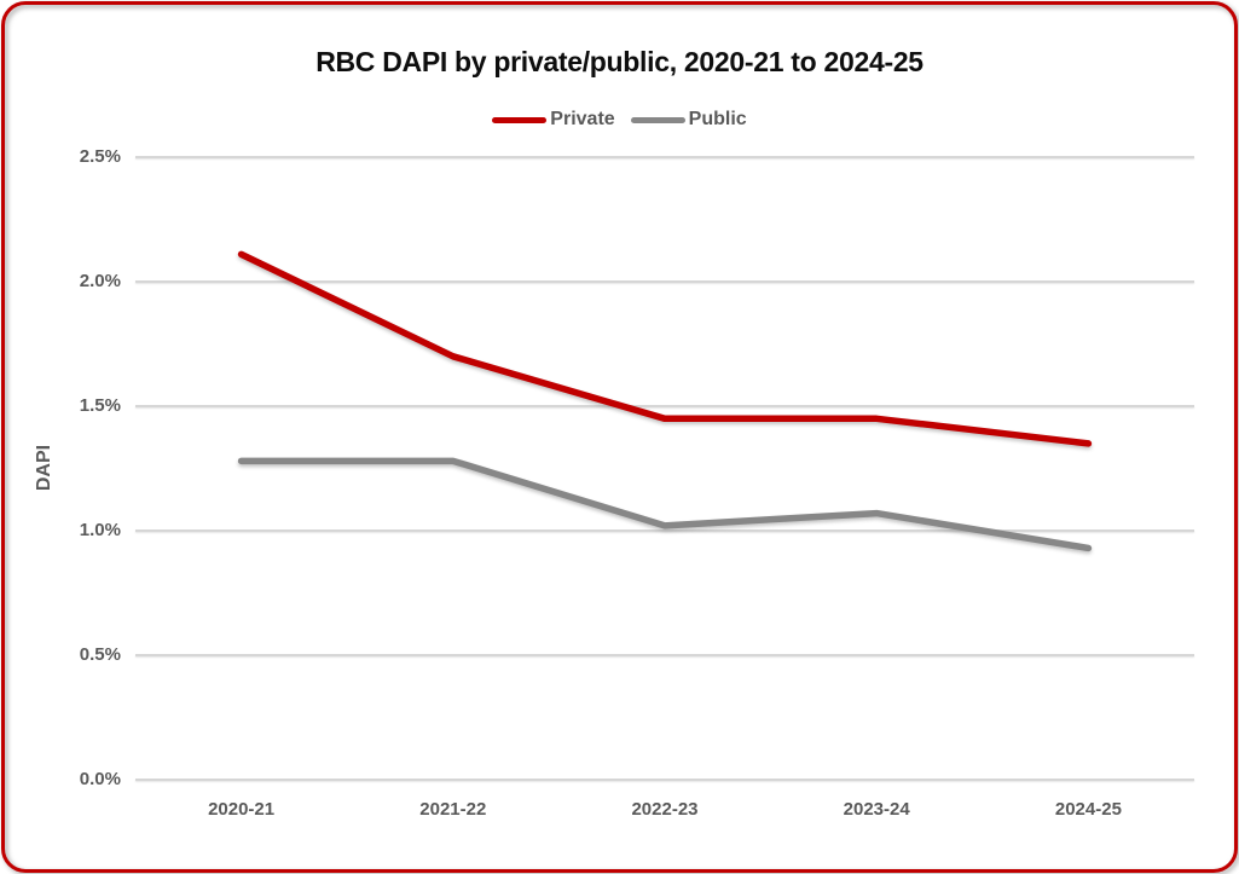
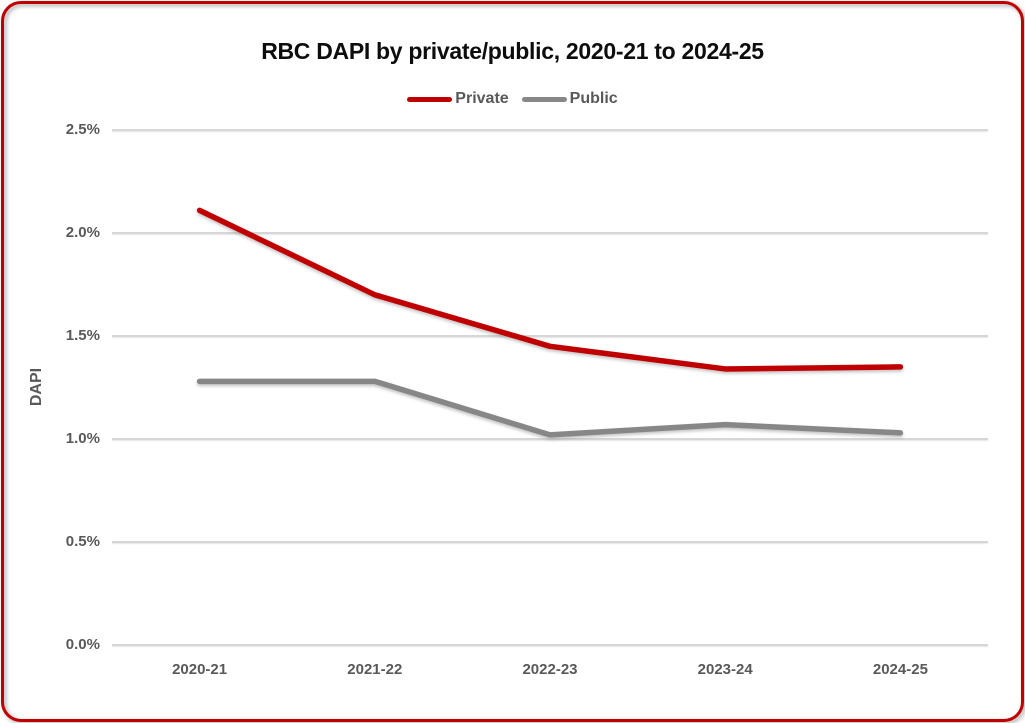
Private/2023-24: 1.45% -> 1.34%
Public/2024-25: 0.93% -> 1.03%
